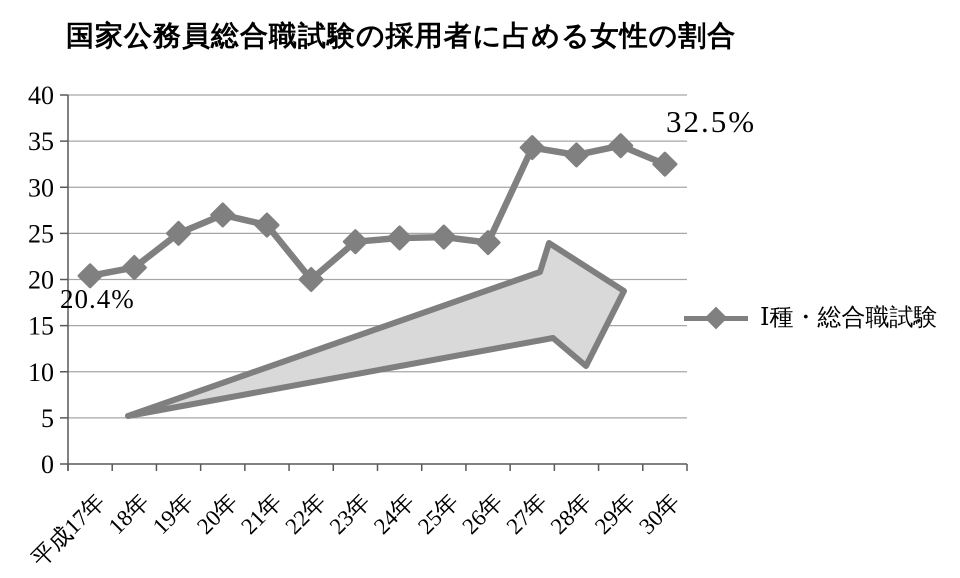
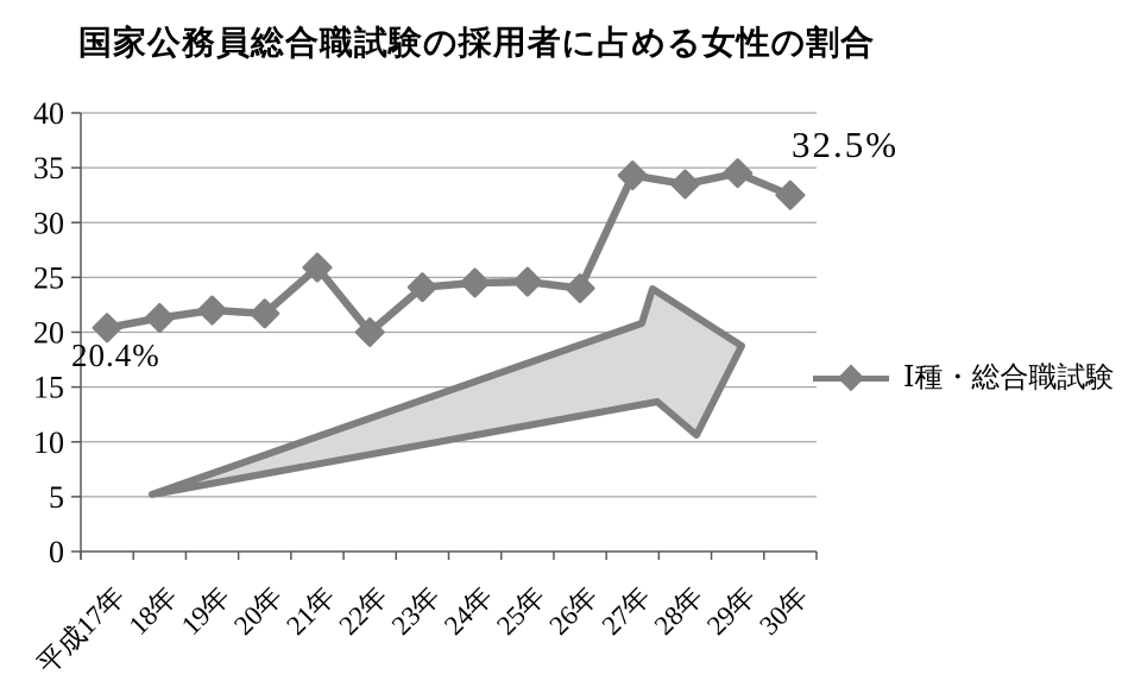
19年: 25 -> 22
20年: 27 -> 22
